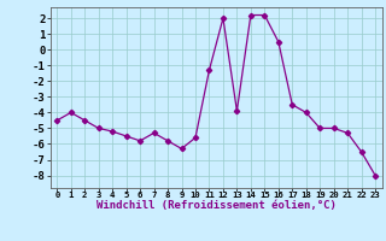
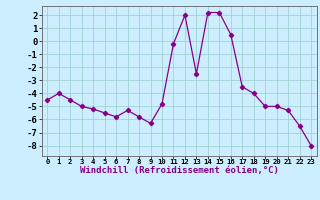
10: -5.6 -> -4.8
11: -1.3 -> -0.2
13: -3.9 -> -2.5
